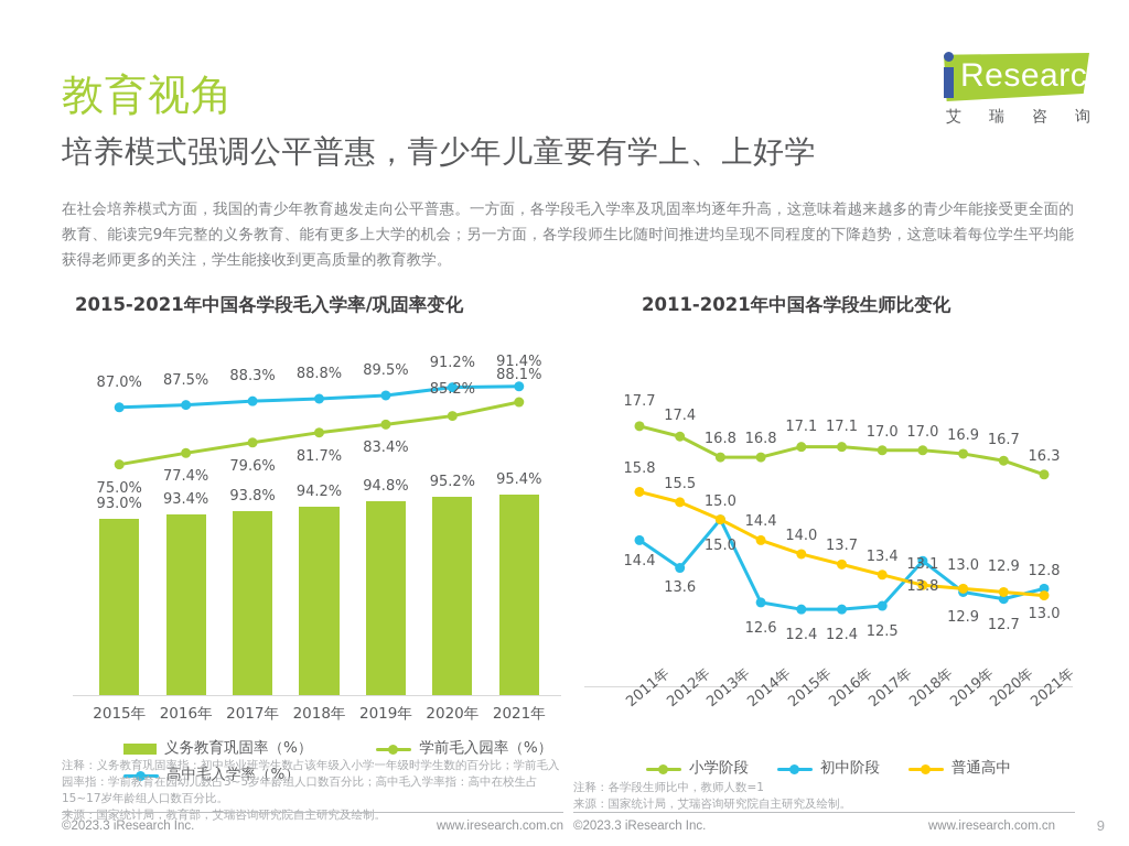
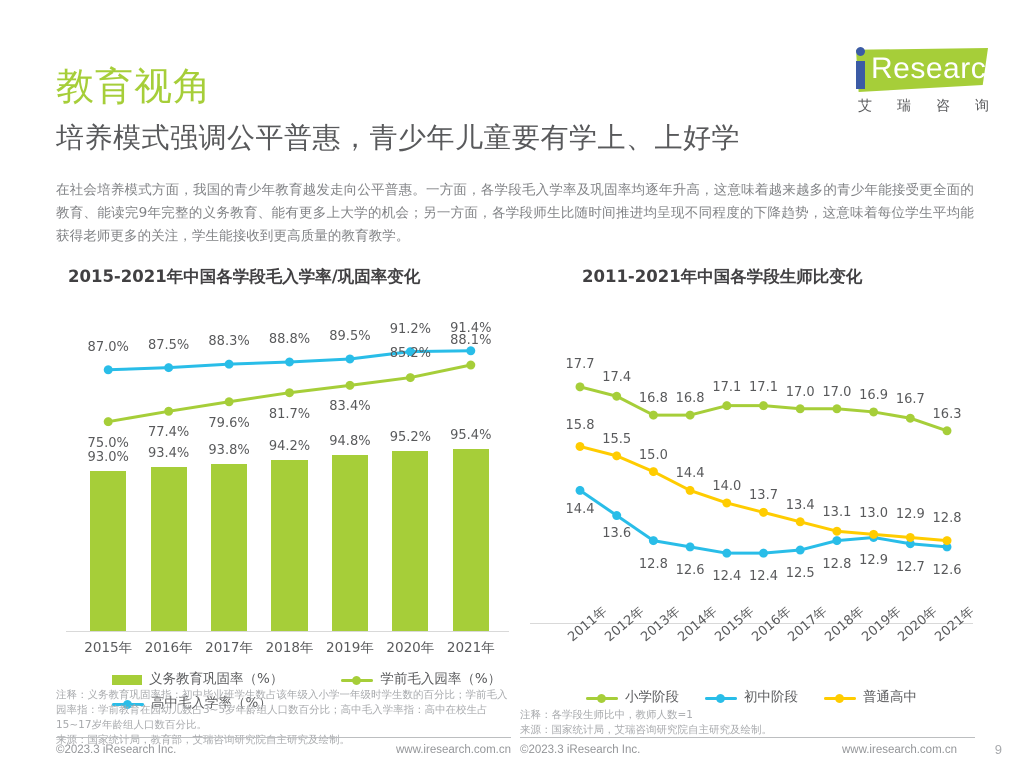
2011-2021年中国各学段生师比变化/初中阶段/2013年: 15.0 -> 12.8
2011-2021年中国各学段生师比变化/初中阶段/2018年: 13.8 -> 12.8
2011-2021年中国各学段生师比变化/初中阶段/2021年: 13.0 -> 12.6
